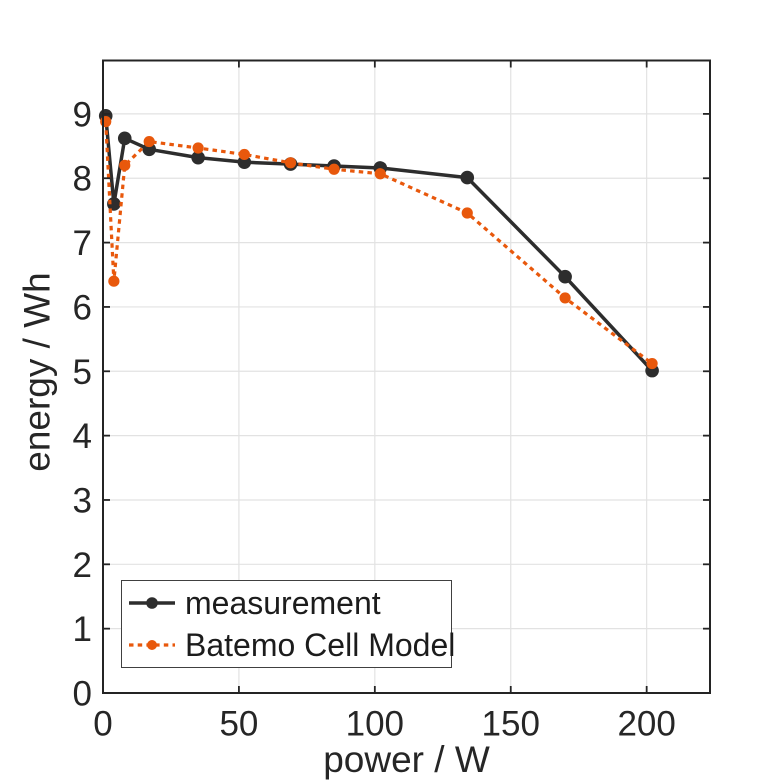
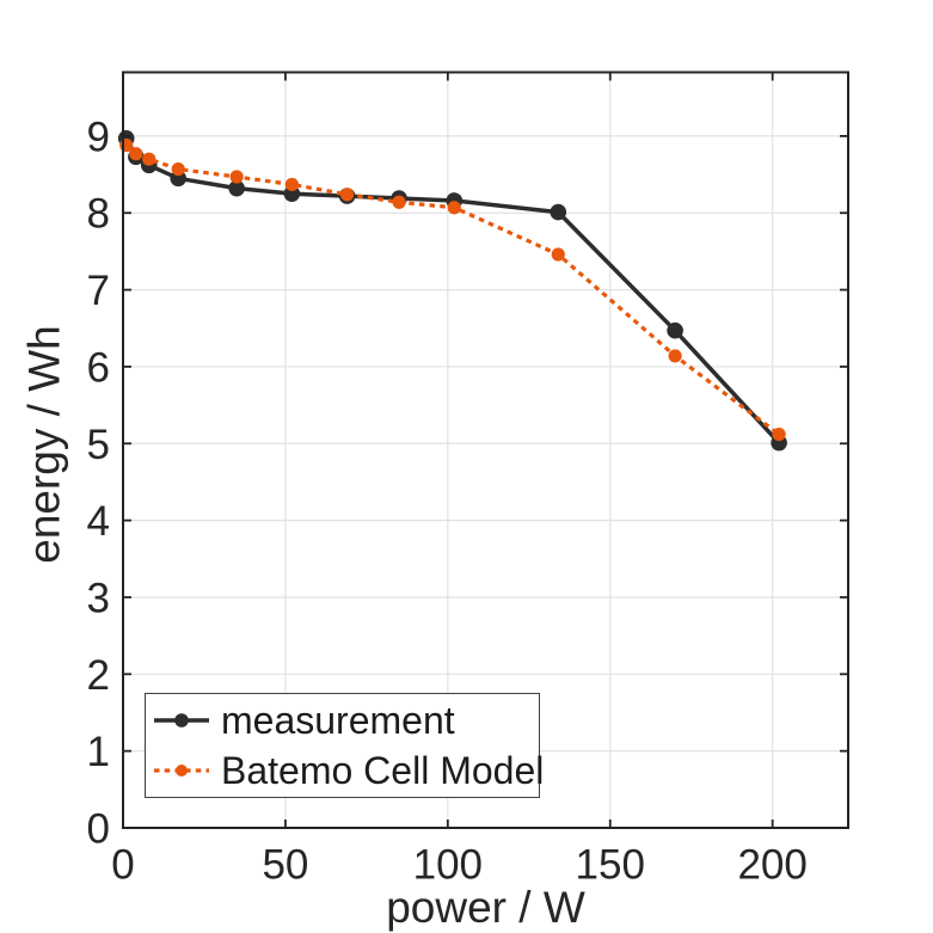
measurement/4: 7.6 -> 8.7
Batemo Cell Model/4: 6.4 -> 8.8
Batemo Cell Model/8: 8.2 -> 8.7
